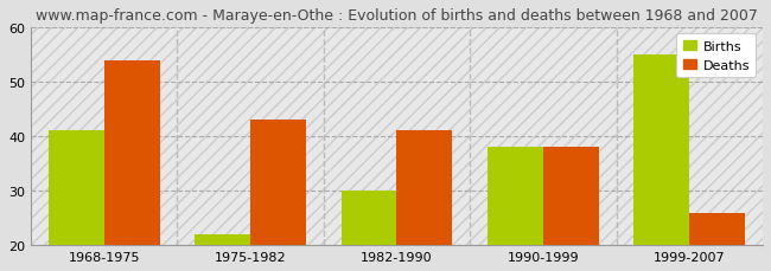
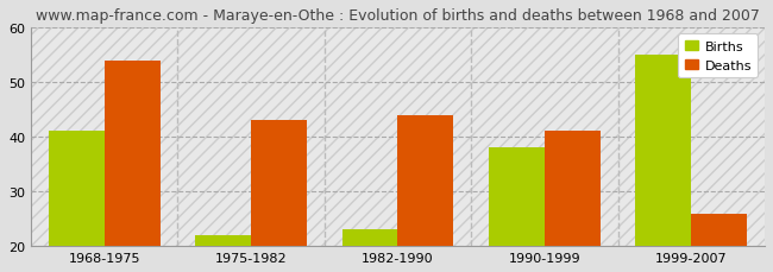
Births/1982-1990: 30 -> 23
Deaths/1982-1990: 41 -> 44
Deaths/1990-1999: 38 -> 41
